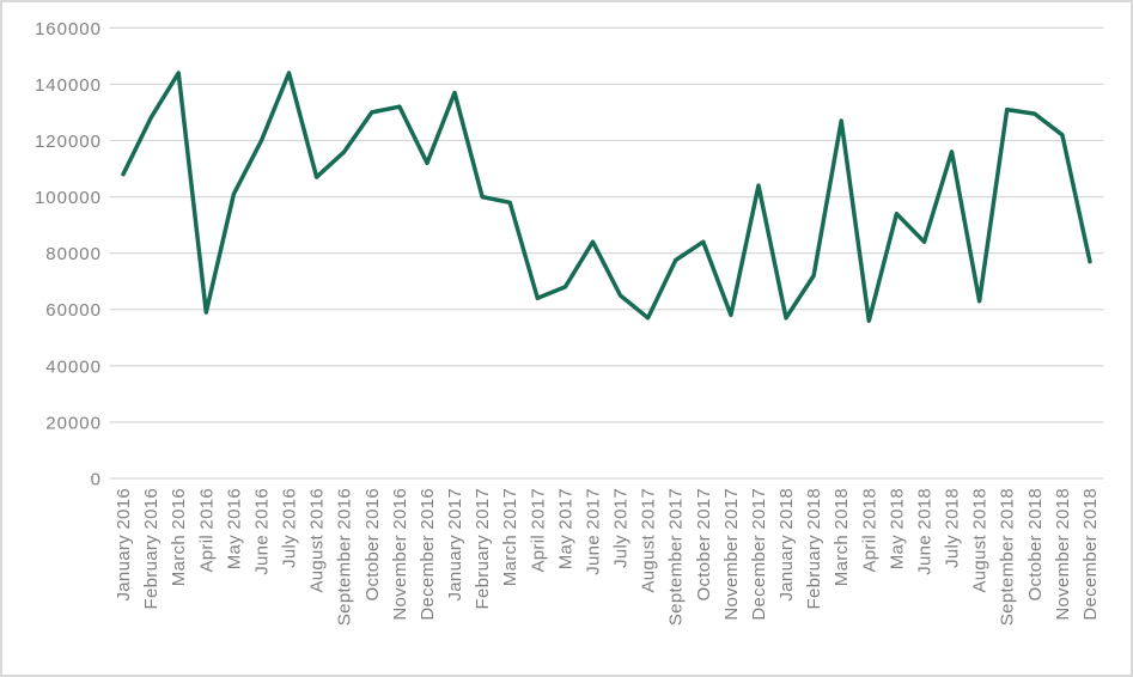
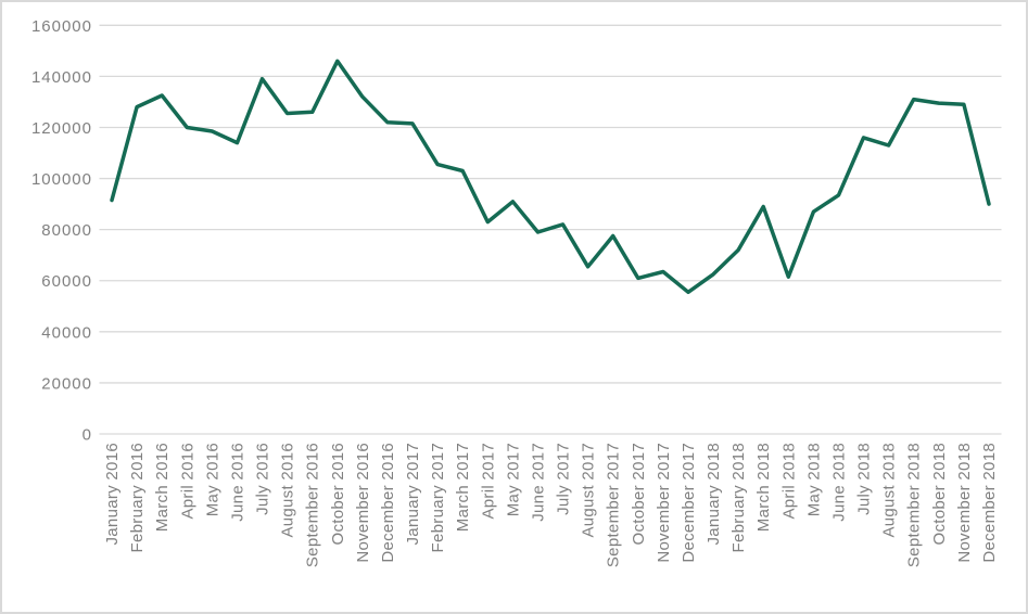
January 2016: 108000 -> 92000
March 2016: 144000 -> 132000
April 2016: 59000 -> 120000
May 2016: 101000 -> 118000
June 2016: 120000 -> 114000
July 2016: 144000 -> 139000
August 2016: 107000 -> 126000
September 2016: 116000 -> 126000
October 2016: 130000 -> 146000
December 2016: 112000 -> 122000
January 2017: 137000 -> 122000
February 2017: 100000 -> 106000
March 2017: 98000 -> 103000
April 2017: 64000 -> 83000
May 2017: 68000 -> 91000
June 2017: 84000 -> 79000
July 2017: 65000 -> 82000
August 2017: 57000 -> 66000
October 2017: 84000 -> 61000
November 2017: 58000 -> 64000
December 2017: 104000 -> 56000
January 2018: 57000 -> 62000
March 2018: 127000 -> 89000
April 2018: 56000 -> 62000
May 2018: 94000 -> 87000
June 2018: 84000 -> 94000
August 2018: 63000 -> 113000
November 2018: 122000 -> 129000
December 2018: 77000 -> 90000
